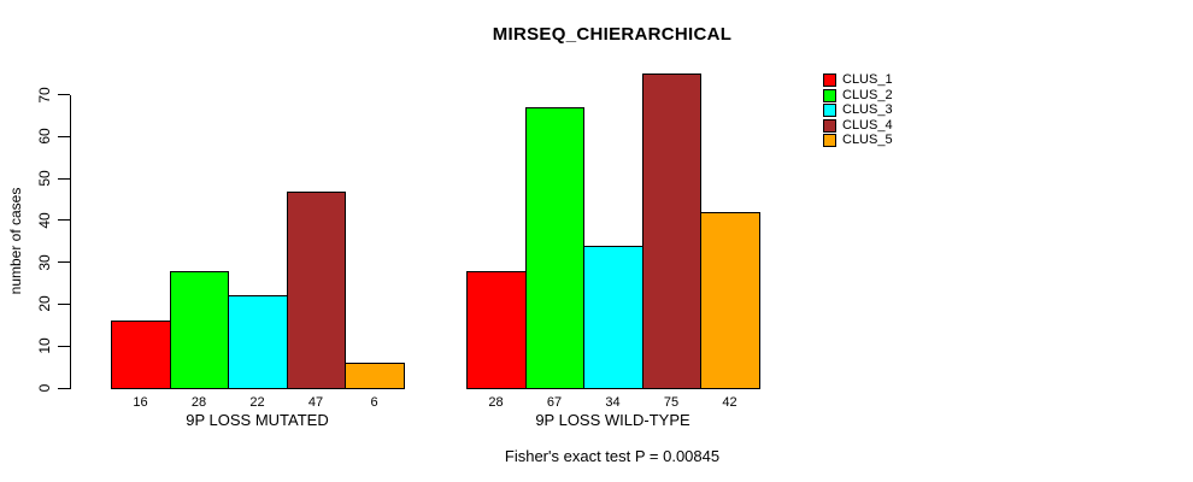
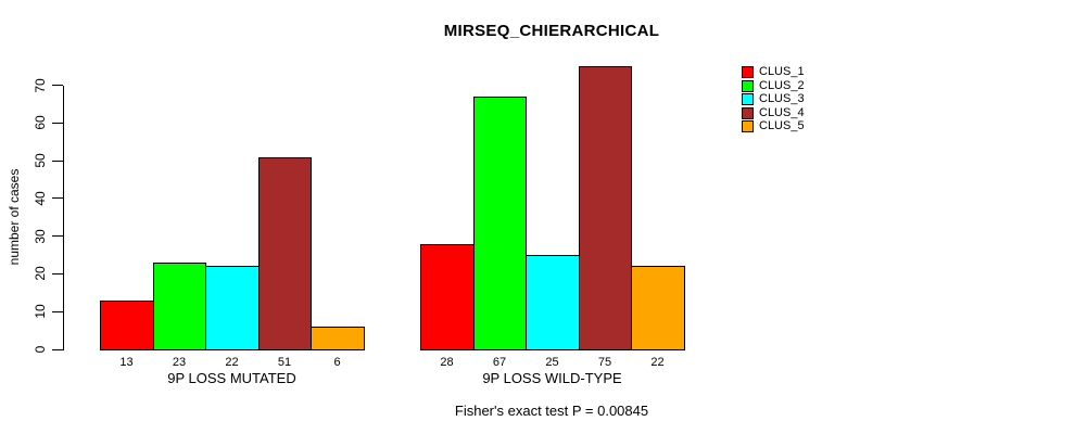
CLUS_1/9P LOSS MUTATED: 16 -> 13
CLUS_2/9P LOSS MUTATED: 28 -> 23
CLUS_4/9P LOSS MUTATED: 47 -> 51
CLUS_3/9P LOSS WILD-TYPE: 34 -> 25
CLUS_5/9P LOSS WILD-TYPE: 42 -> 22
